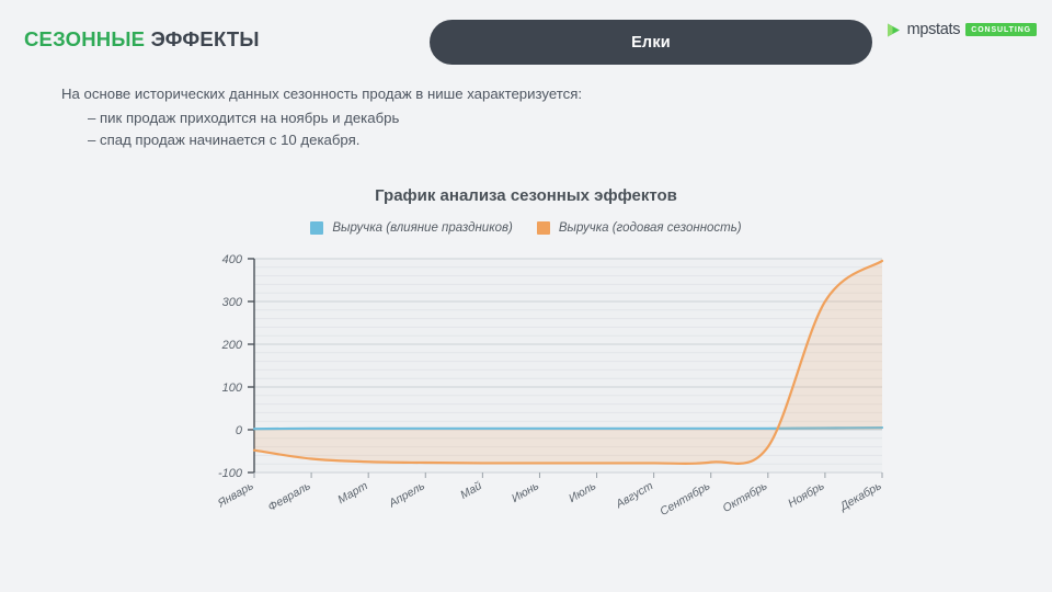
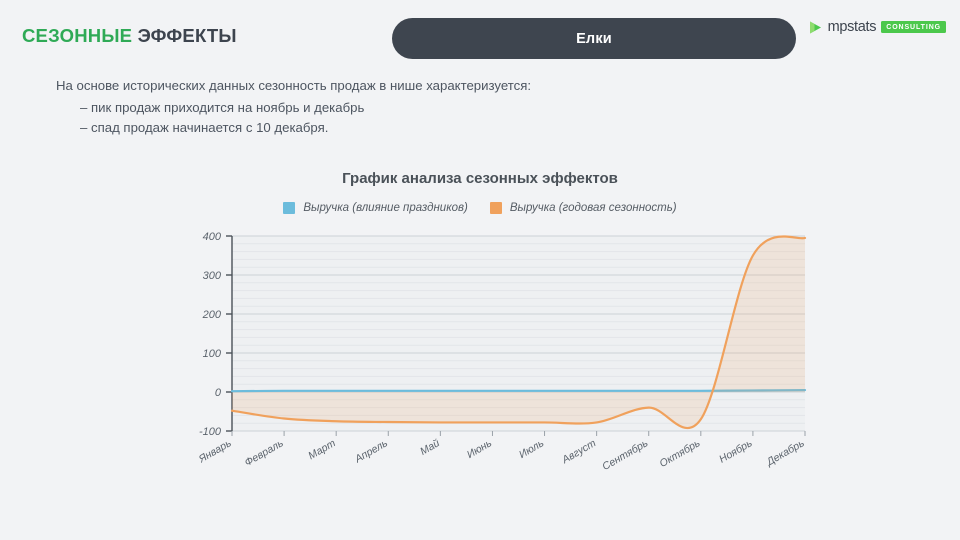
Выручка (годовая сезонность)/Сентябрь: -80 -> -40
Выручка (годовая сезонность)/Октябрь: -40 -> -70
Выручка (годовая сезонность)/Ноябрь: 300 -> 350
